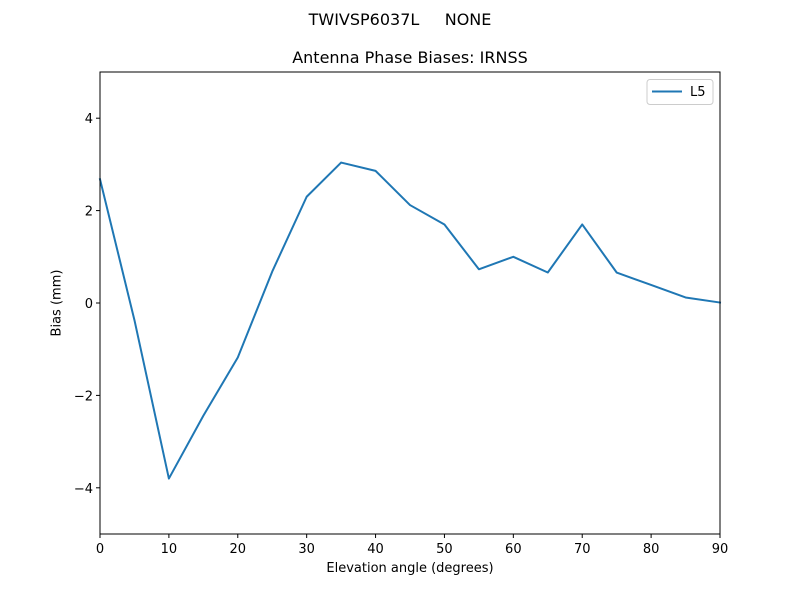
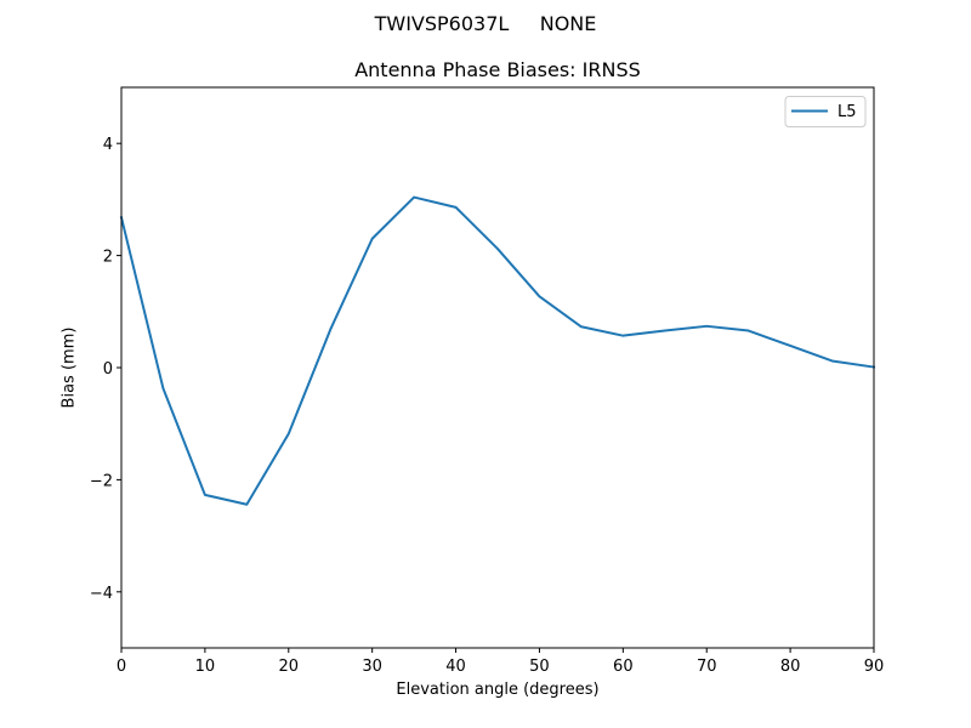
10: -3.8 -> -2.3
50: 1.7 -> 1.3
60: 1.0 -> 0.6
70: 1.7 -> 0.7
